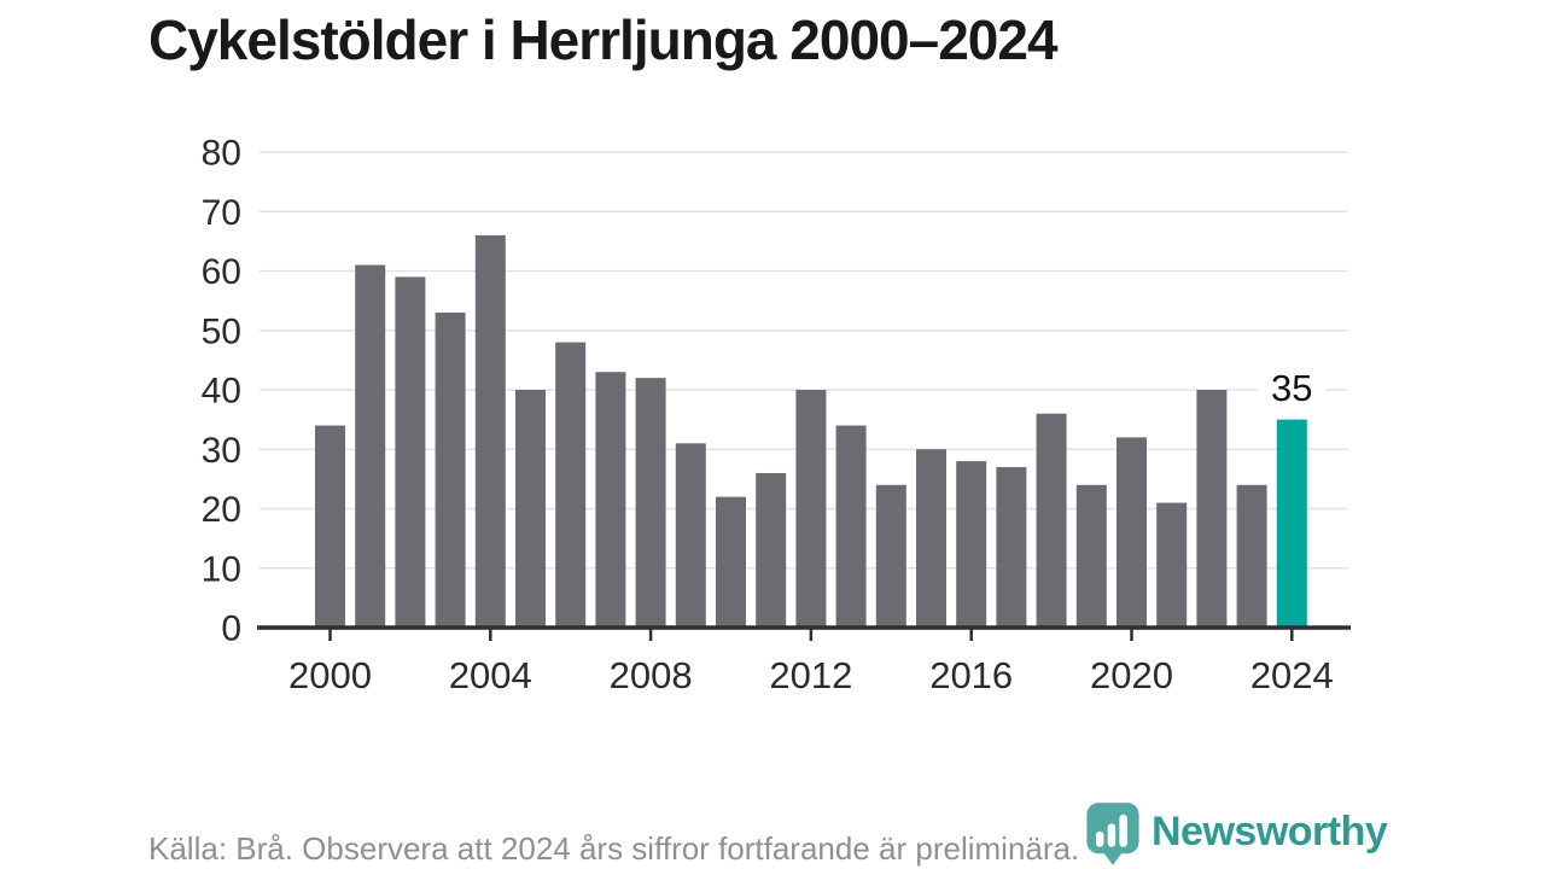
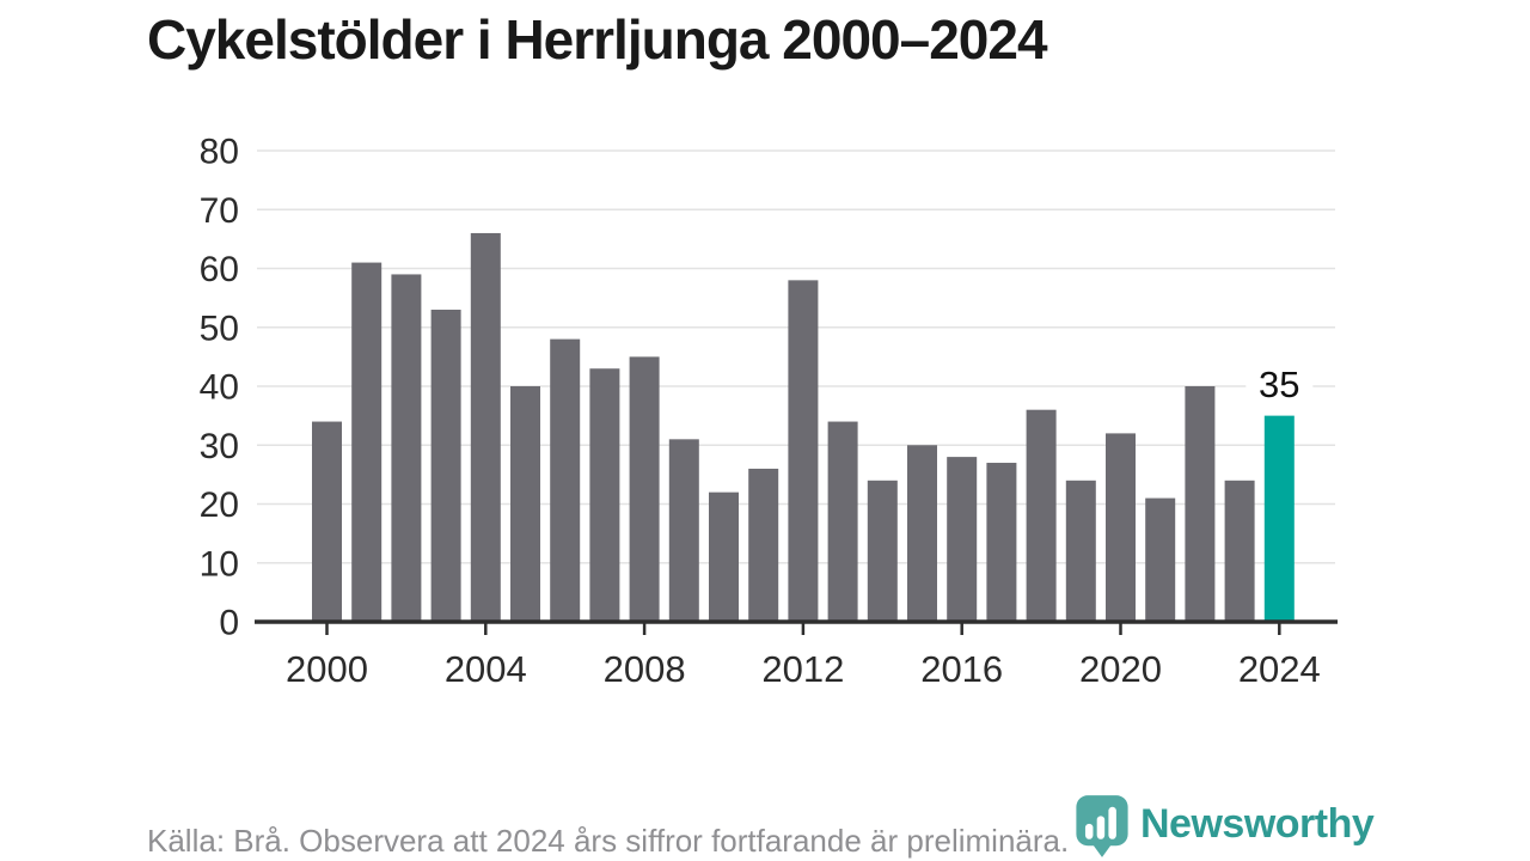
2008: 42 -> 45
2012: 40 -> 58
